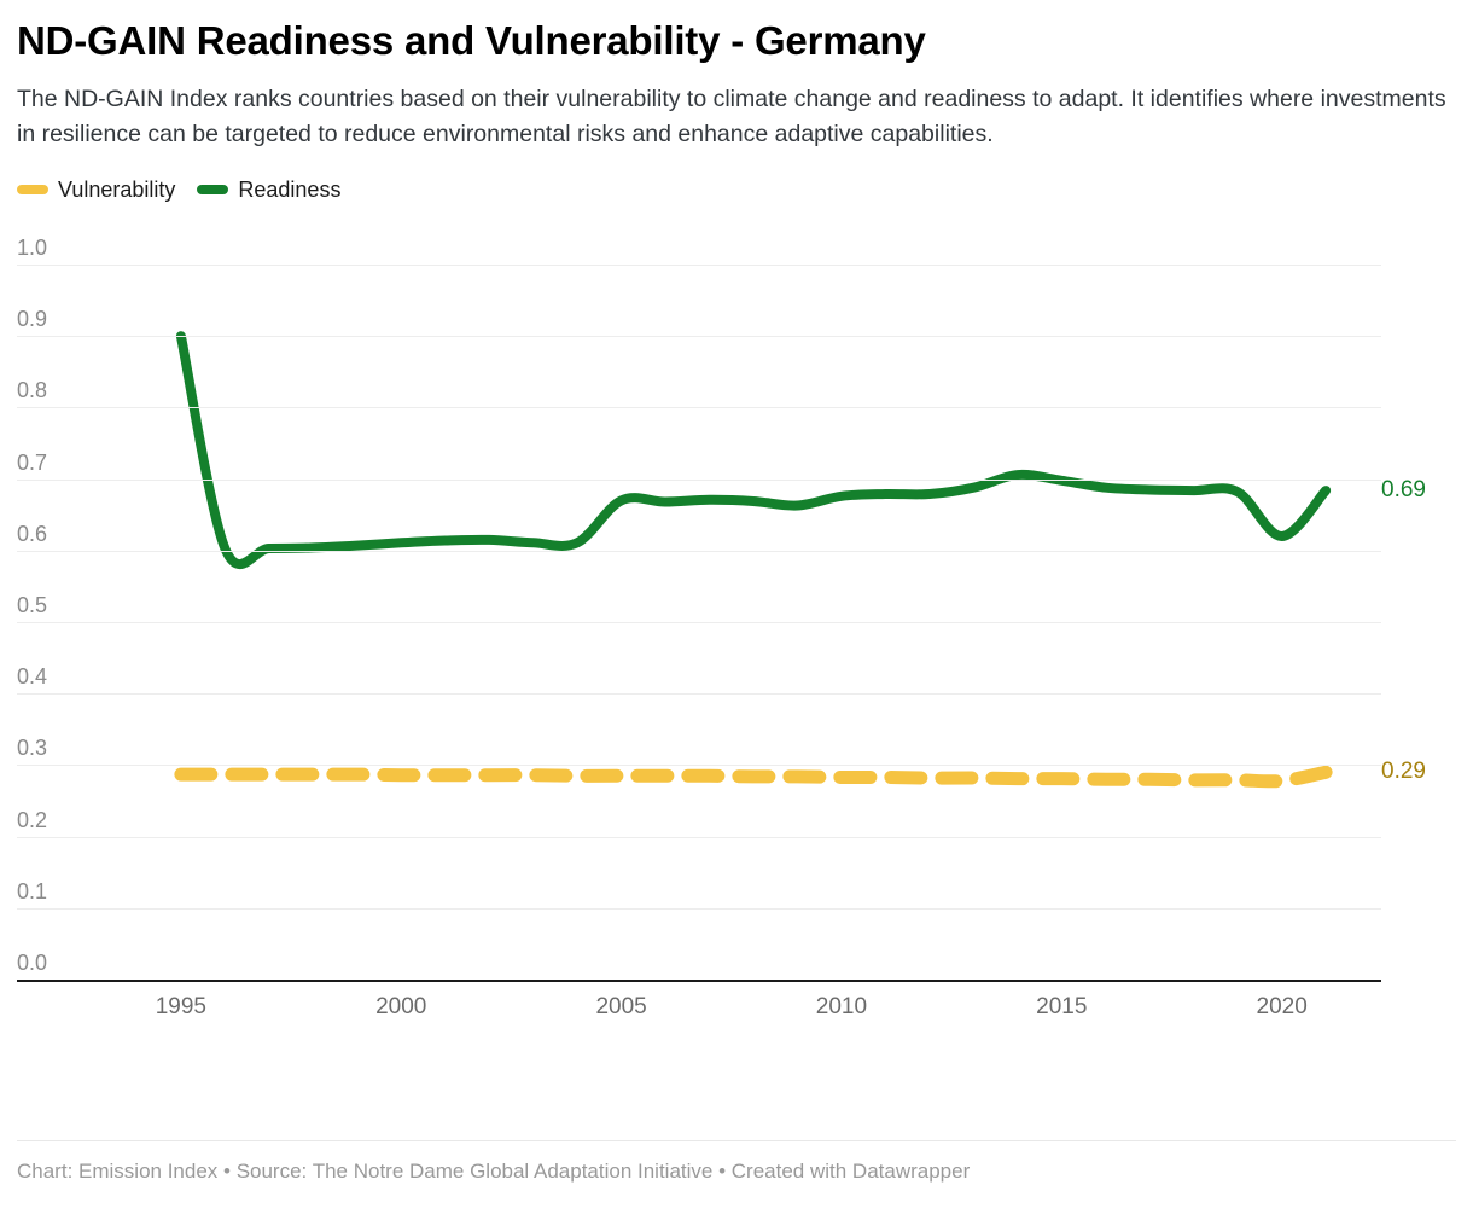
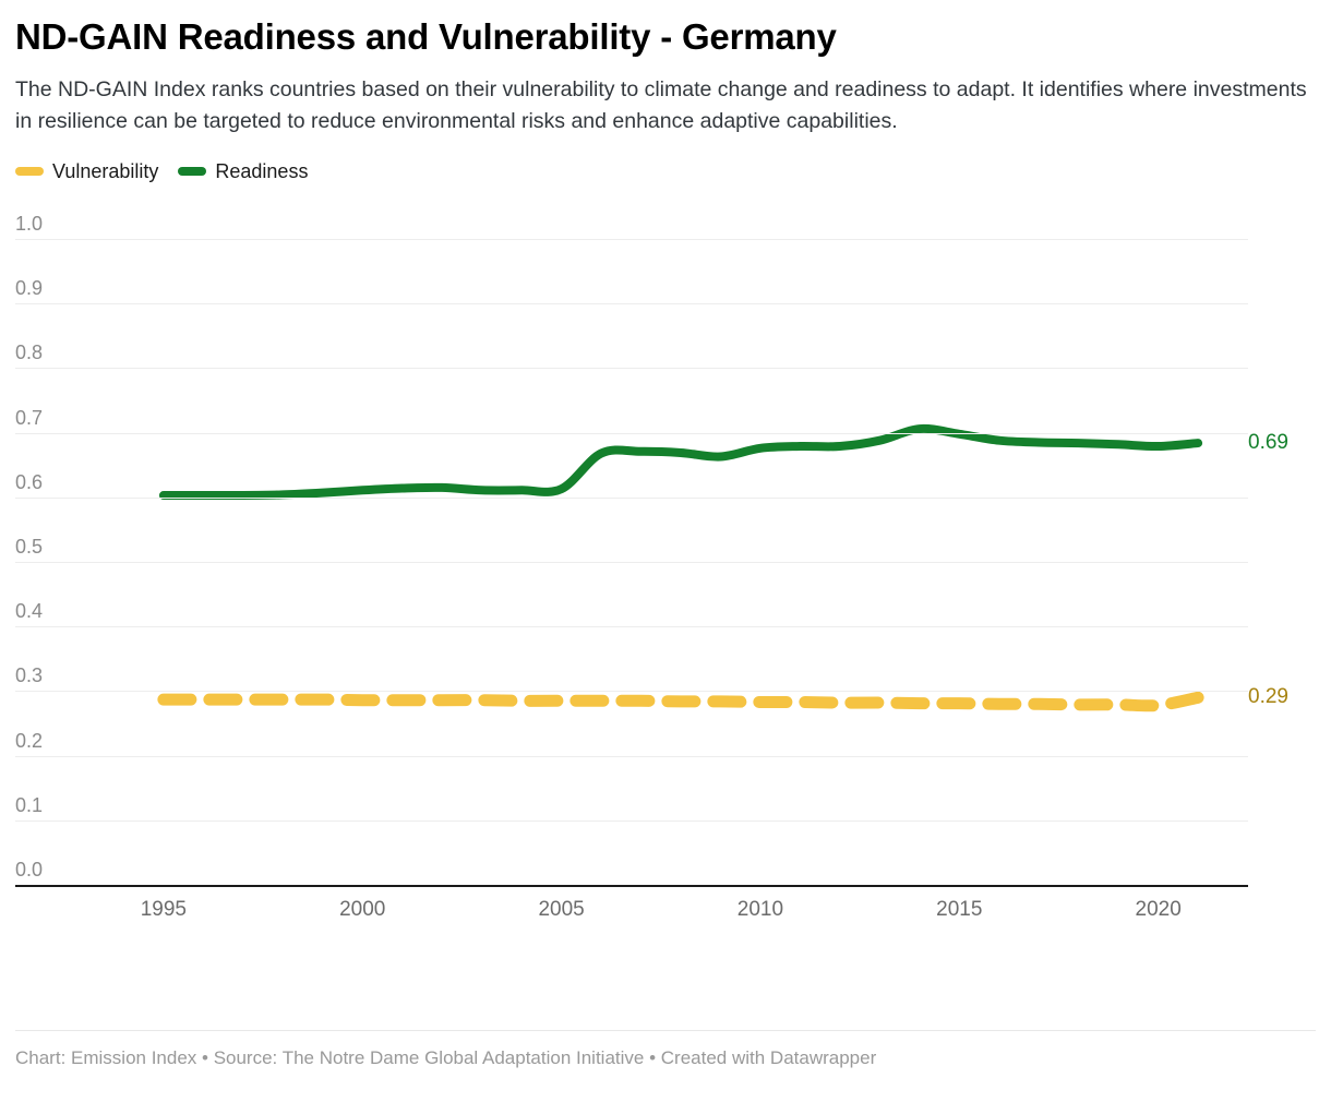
Readiness/1995: 0.90 -> 0.60
Readiness/2005: 0.67 -> 0.61
Readiness/2020: 0.62 -> 0.68
